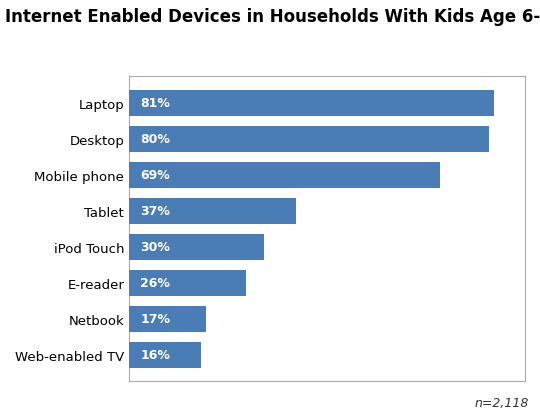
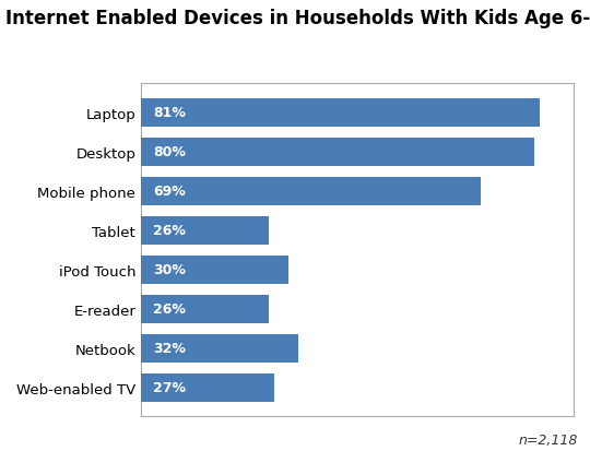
Tablet: 37% -> 26%
Netbook: 17% -> 32%
Web-enabled TV: 16% -> 27%
